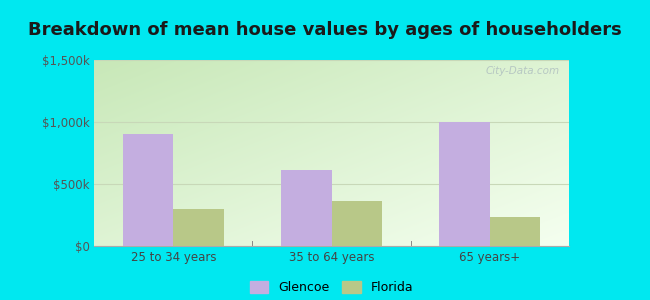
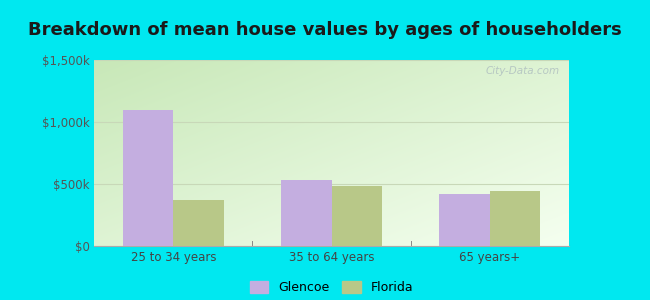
Glencoe/25 to 34 years: $900k -> $1,100k
Florida/25 to 34 years: $300k -> $380k
Glencoe/35 to 64 years: $610k -> $530k
Florida/35 to 64 years: $360k -> $480k
Glencoe/65 years+: $1,000k -> $420k
Florida/65 years+: $230k -> $440k
